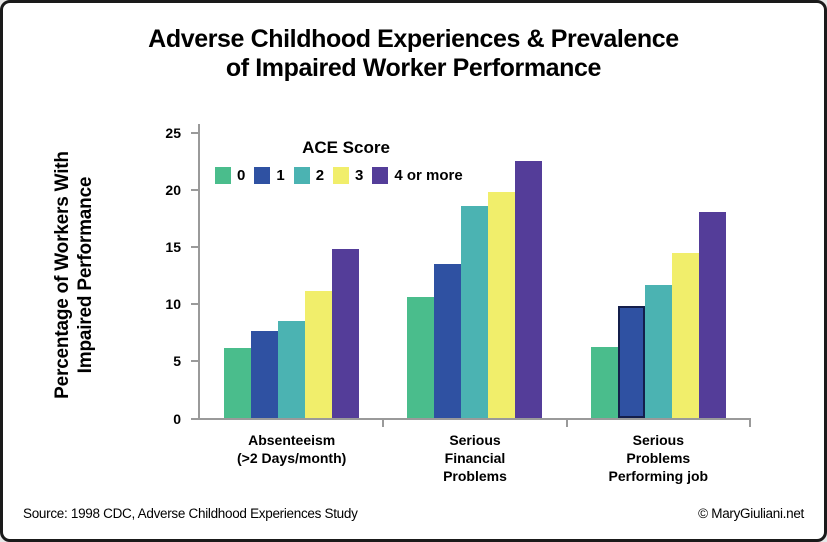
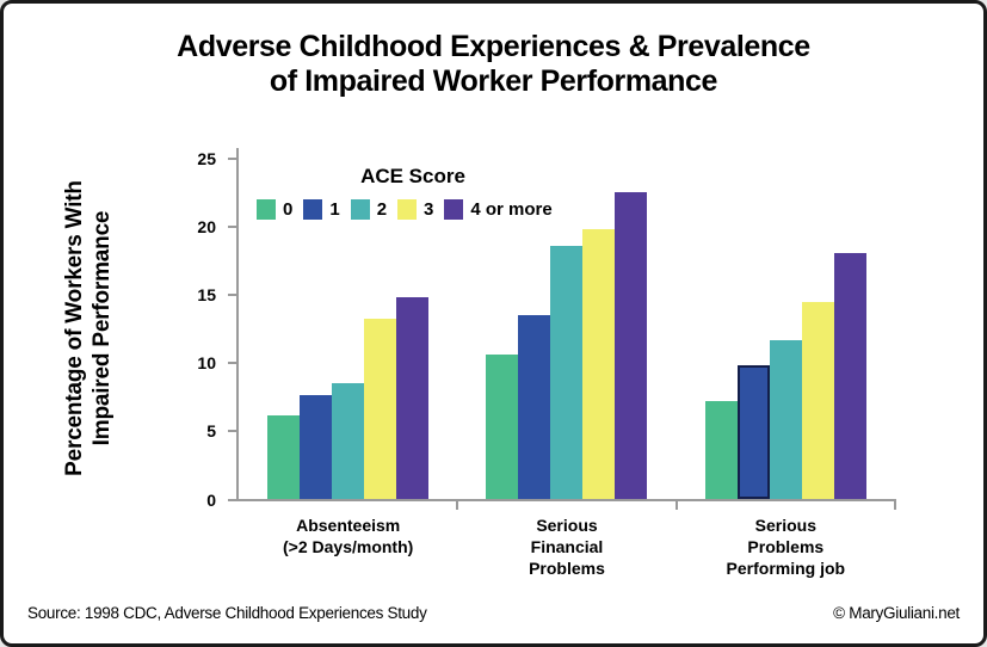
3/Absenteeism (>2 Days/month): 11.1 -> 13.2
0/Serious Problems Performing job: 6.2 -> 7.2
